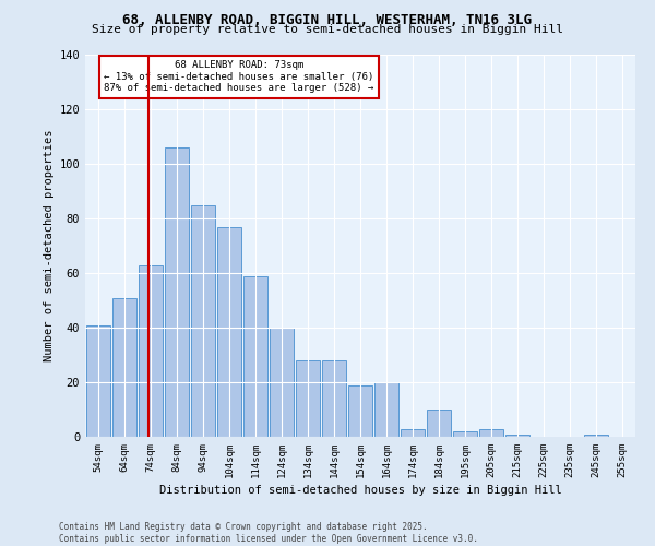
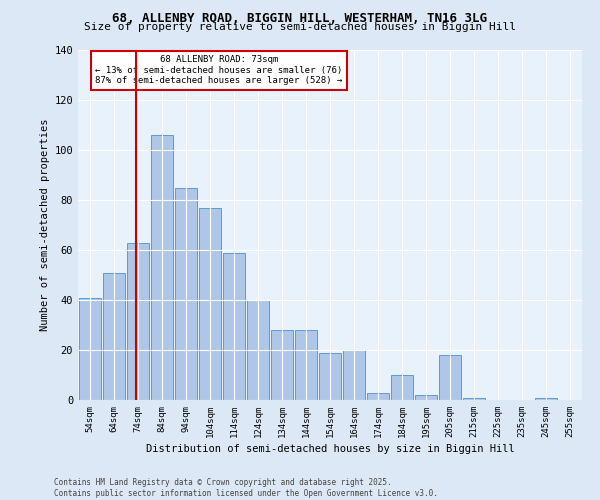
205sqm: 3 -> 18
